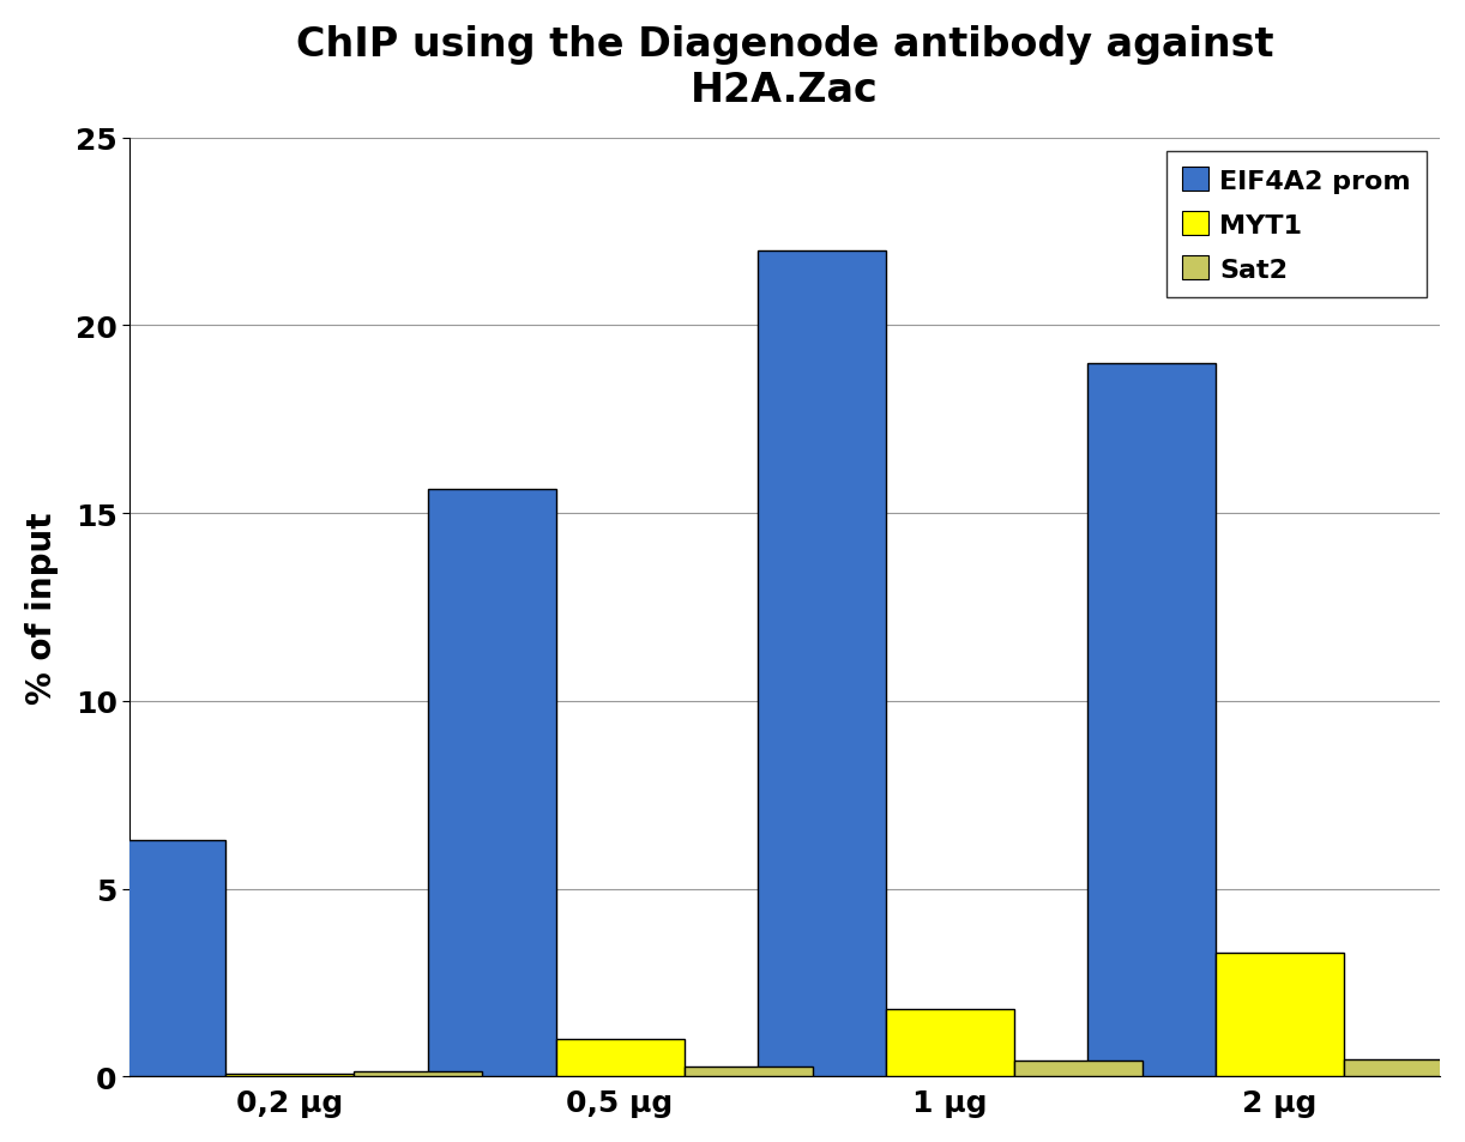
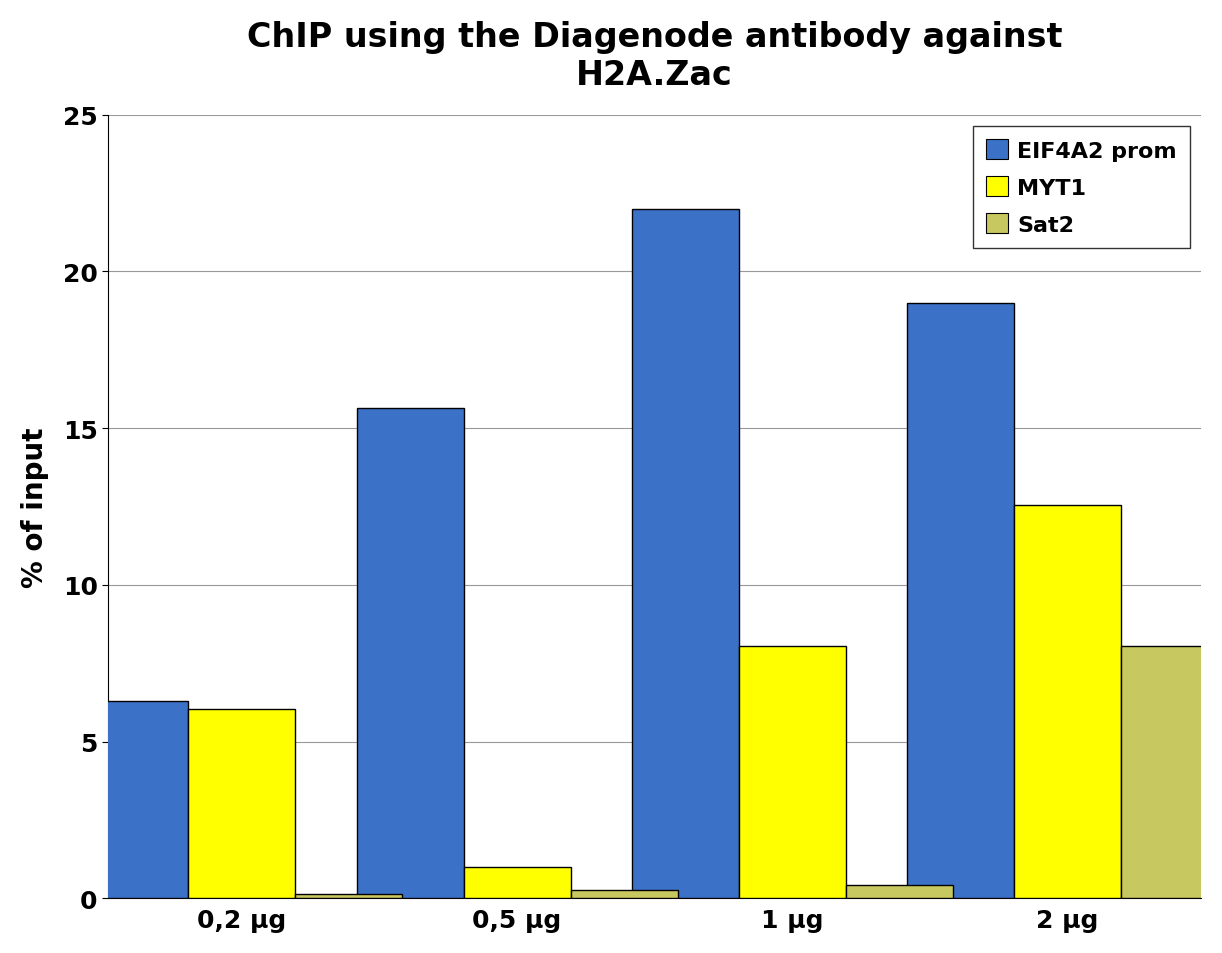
MYT1/0,2 μg: 0.07 -> 6.05
MYT1/1 μg: 1.80 -> 8.05
MYT1/2 μg: 3.30 -> 12.55
Sat2/2 μg: 0.45 -> 8.05
